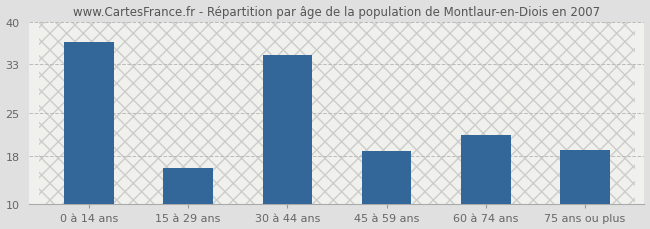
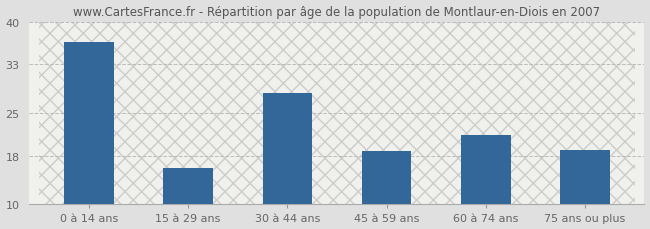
30 à 44 ans: 34.5 -> 28.2
